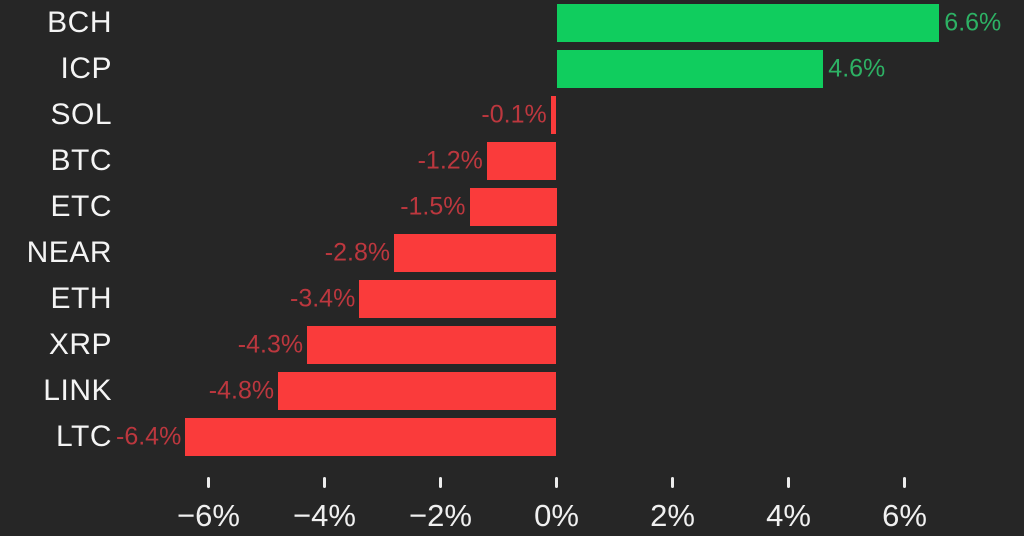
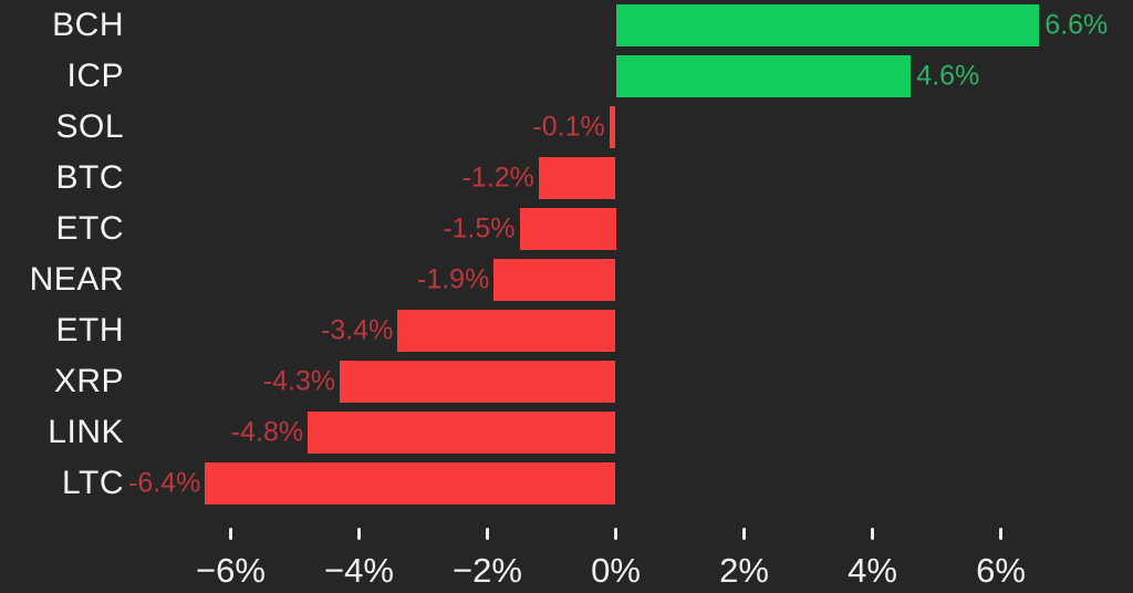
NEAR: -2.8% -> -1.9%
